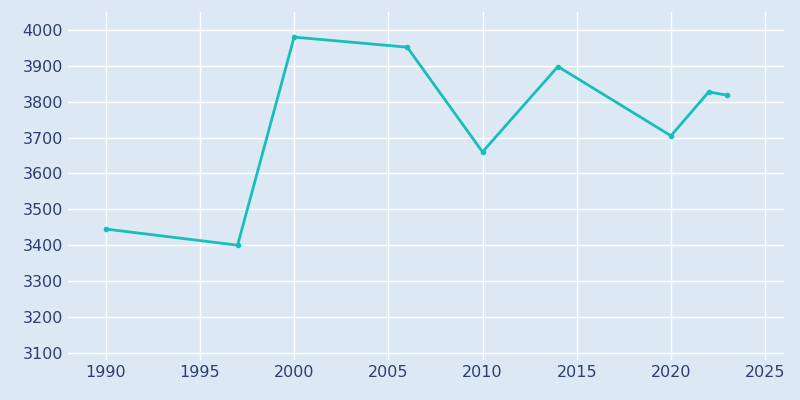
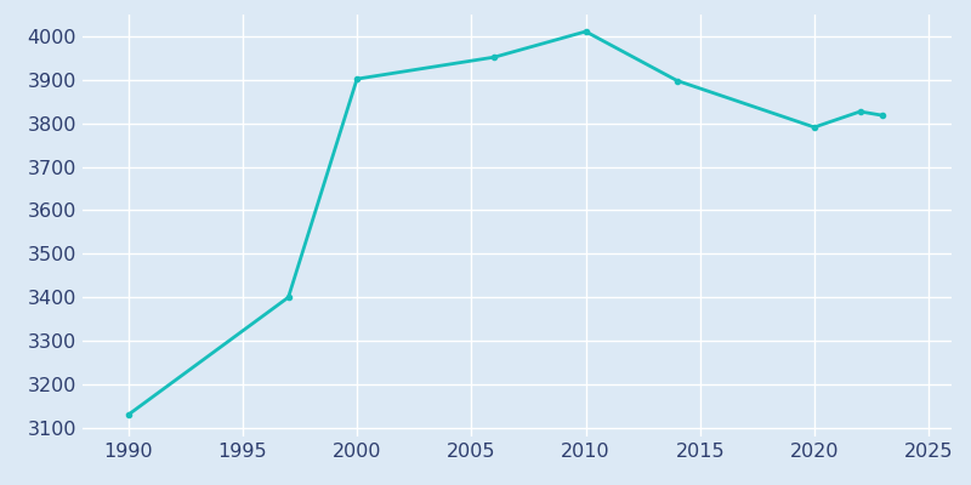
1990: 3445 -> 3130
2000: 3980 -> 3902
2010: 3660 -> 4011
2020: 3705 -> 3791
